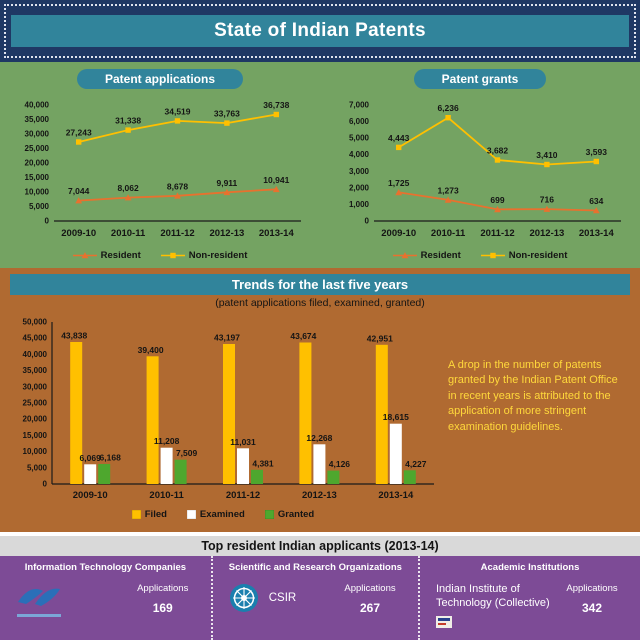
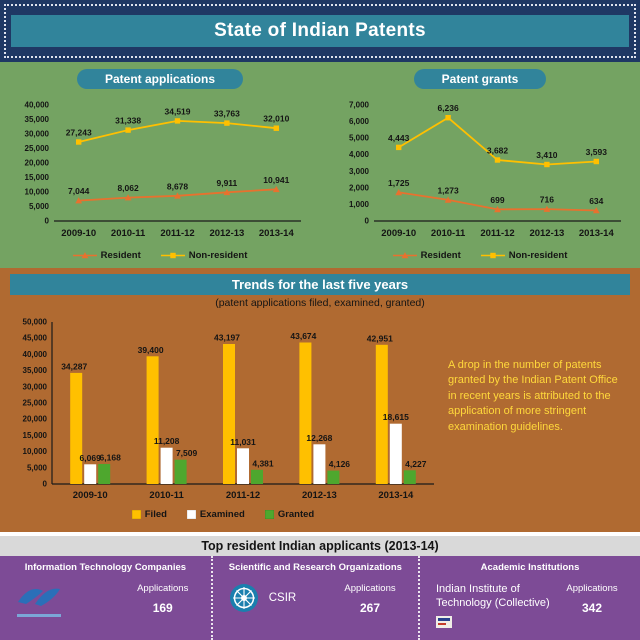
Patent applications/Non-resident/2013-14: 36,738 -> 32,010
Trends for the last five years/Filed/2009-10: 43,838 -> 34,287
